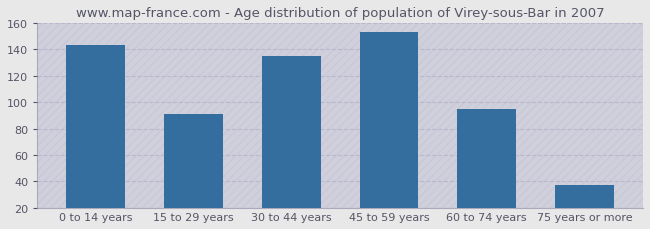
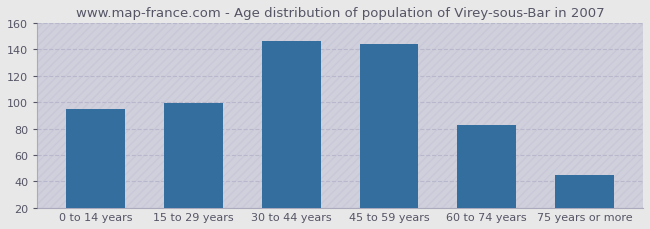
0 to 14 years: 143 -> 95
15 to 29 years: 91 -> 99
30 to 44 years: 135 -> 146
45 to 59 years: 153 -> 144
60 to 74 years: 95 -> 83
75 years or more: 37 -> 45
